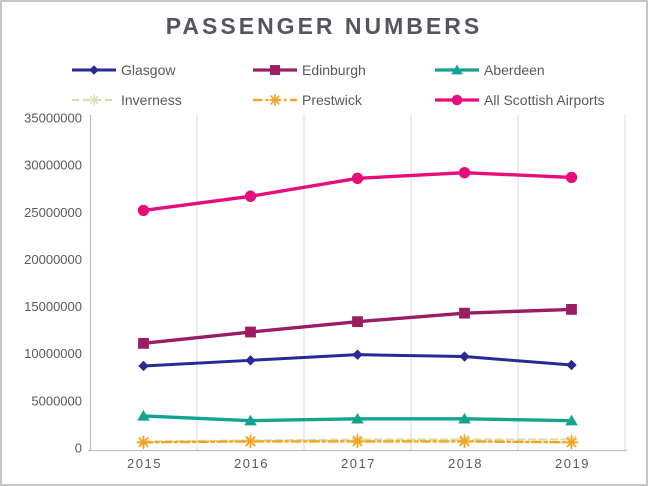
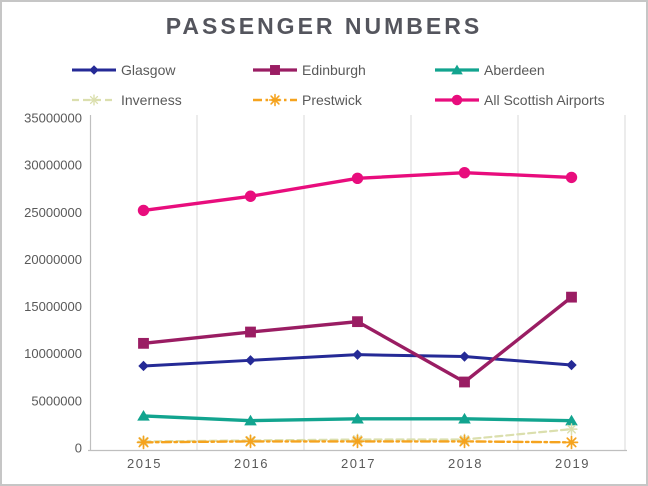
Edinburgh/2018: 14000000 -> 7000000
Edinburgh/2019: 15000000 -> 16000000
Inverness/2019: 1000000 -> 2000000
